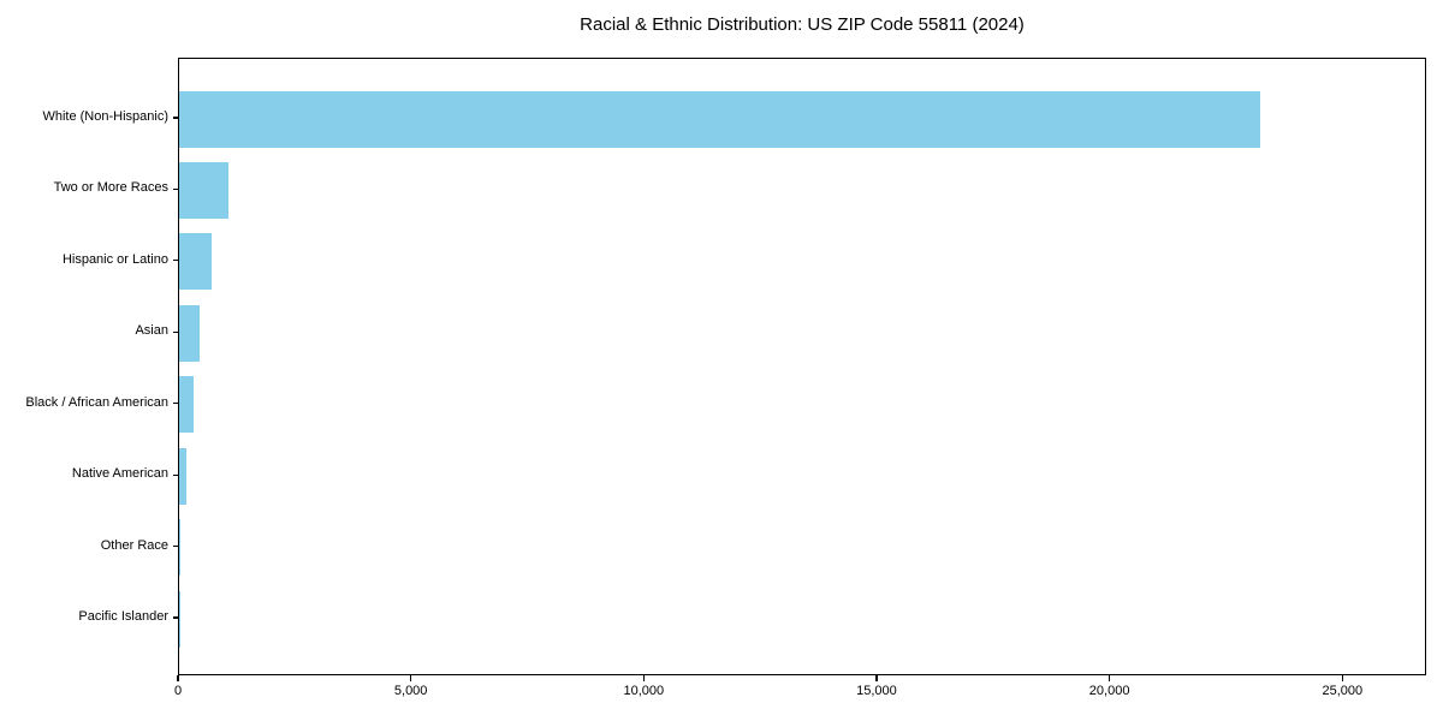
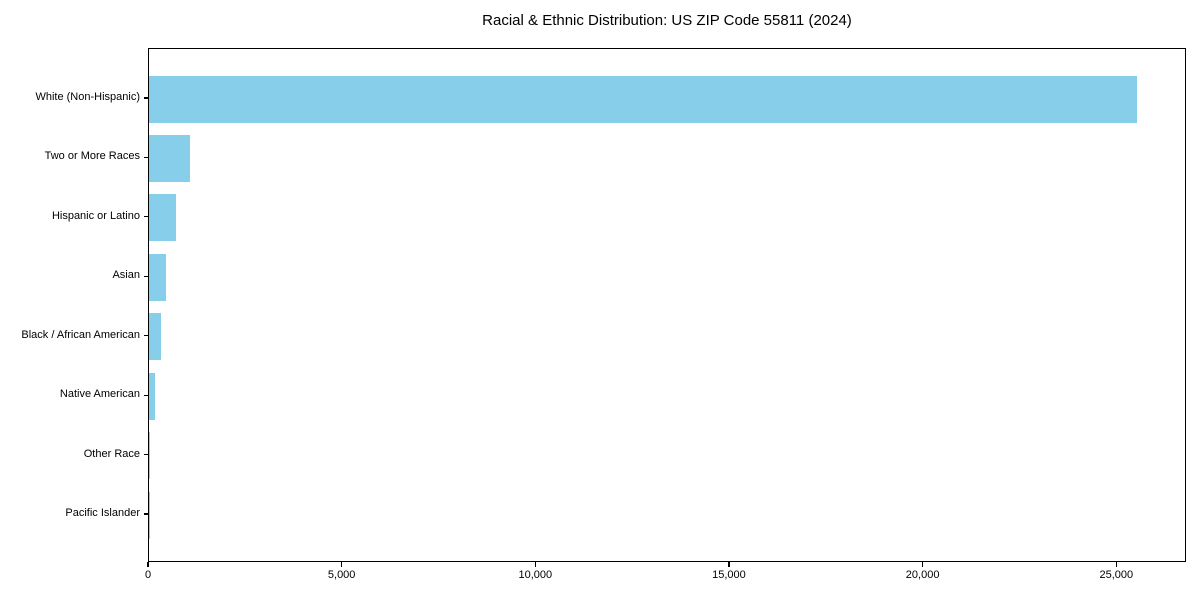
White (Non-Hispanic): 23200 -> 25500
